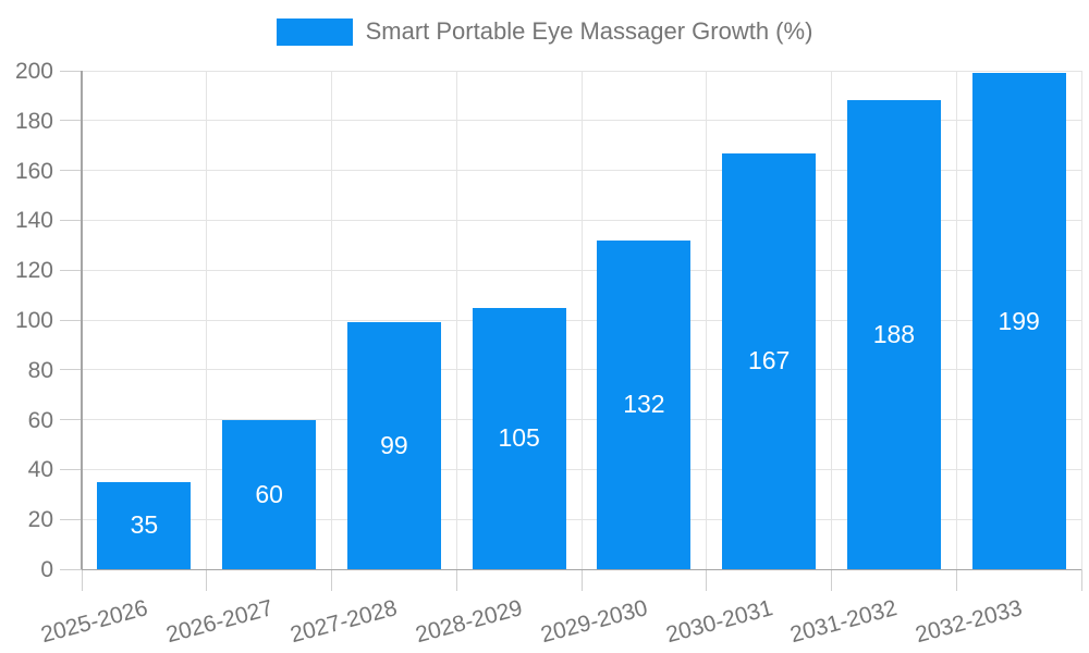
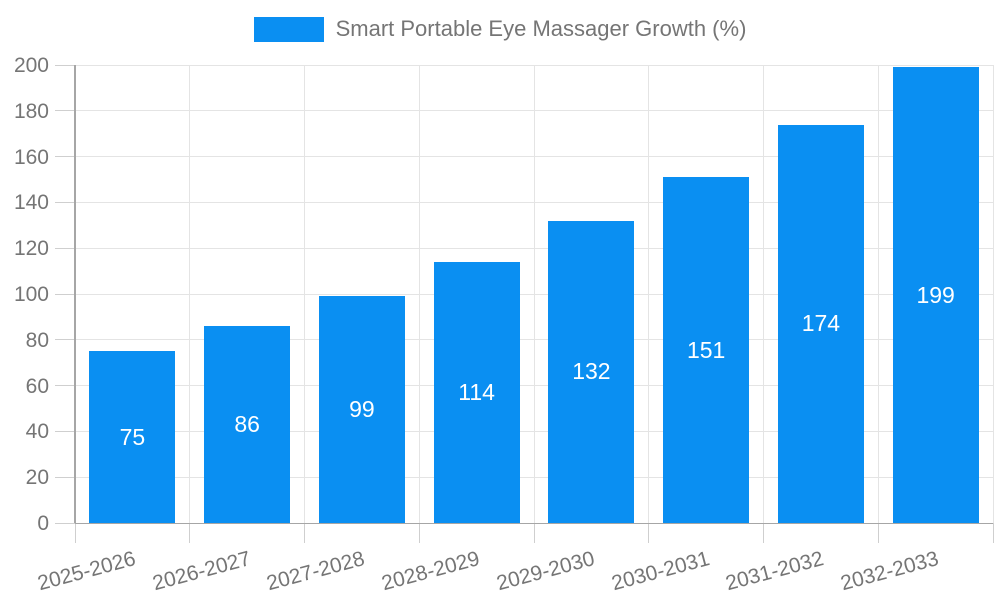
2025-2026: 35 -> 75
2026-2027: 60 -> 86
2028-2029: 105 -> 114
2030-2031: 167 -> 151
2031-2032: 188 -> 174
